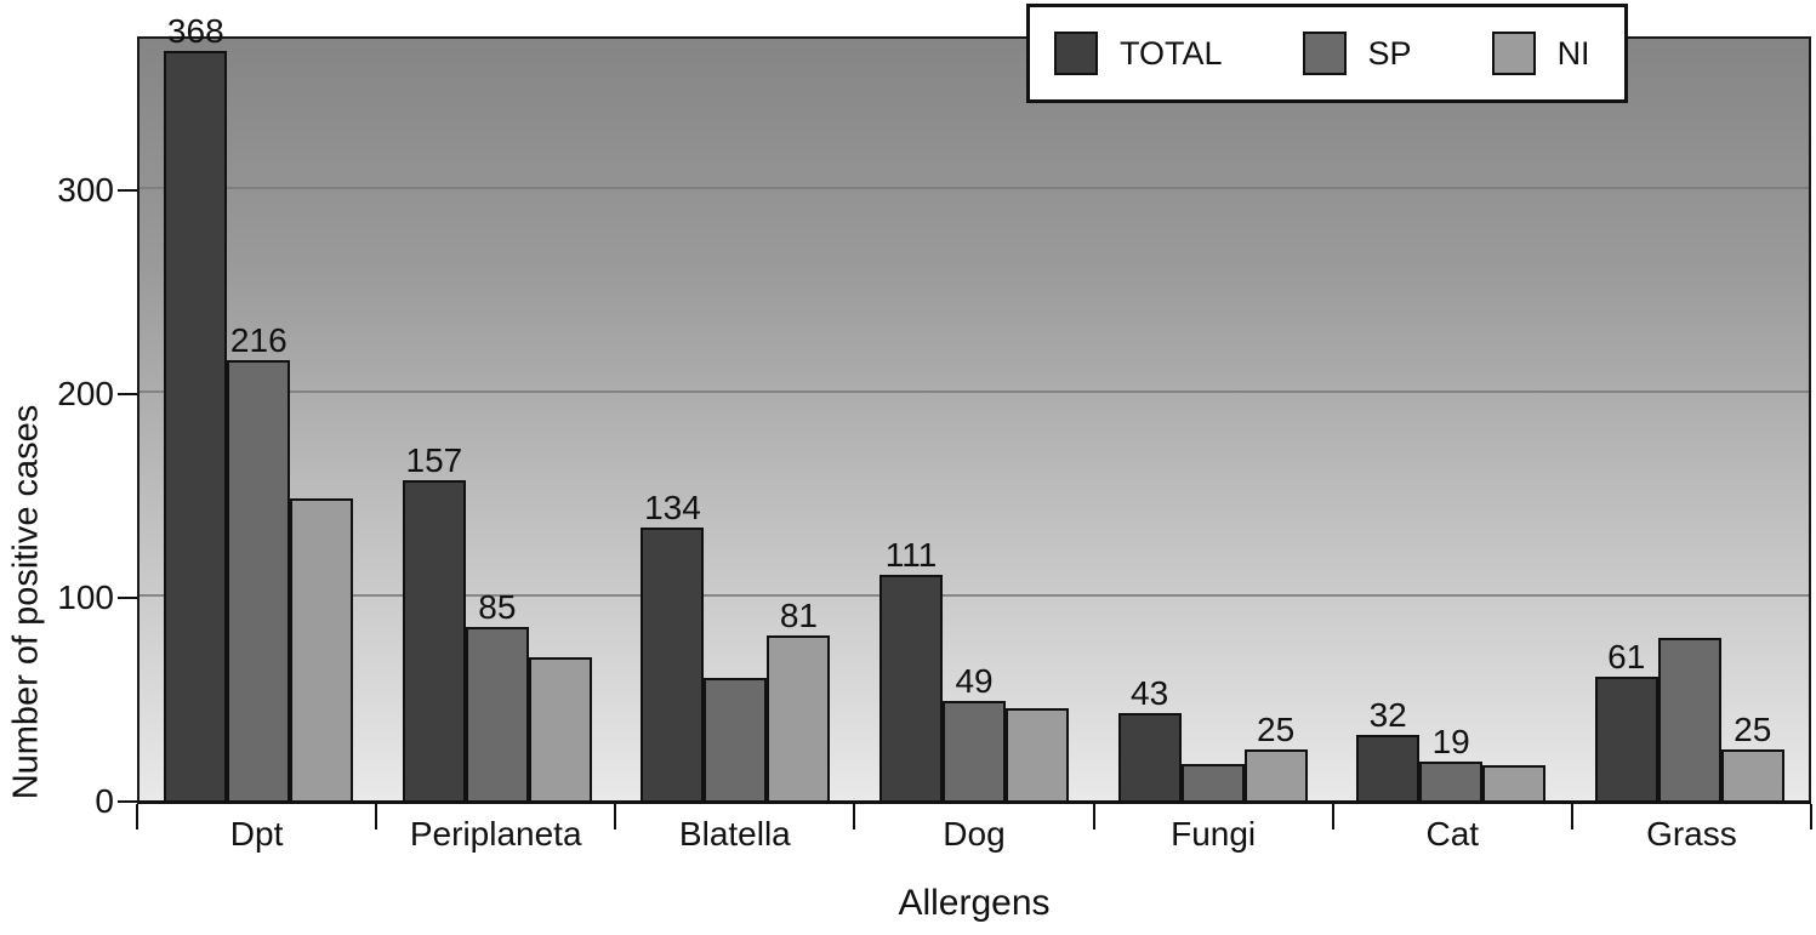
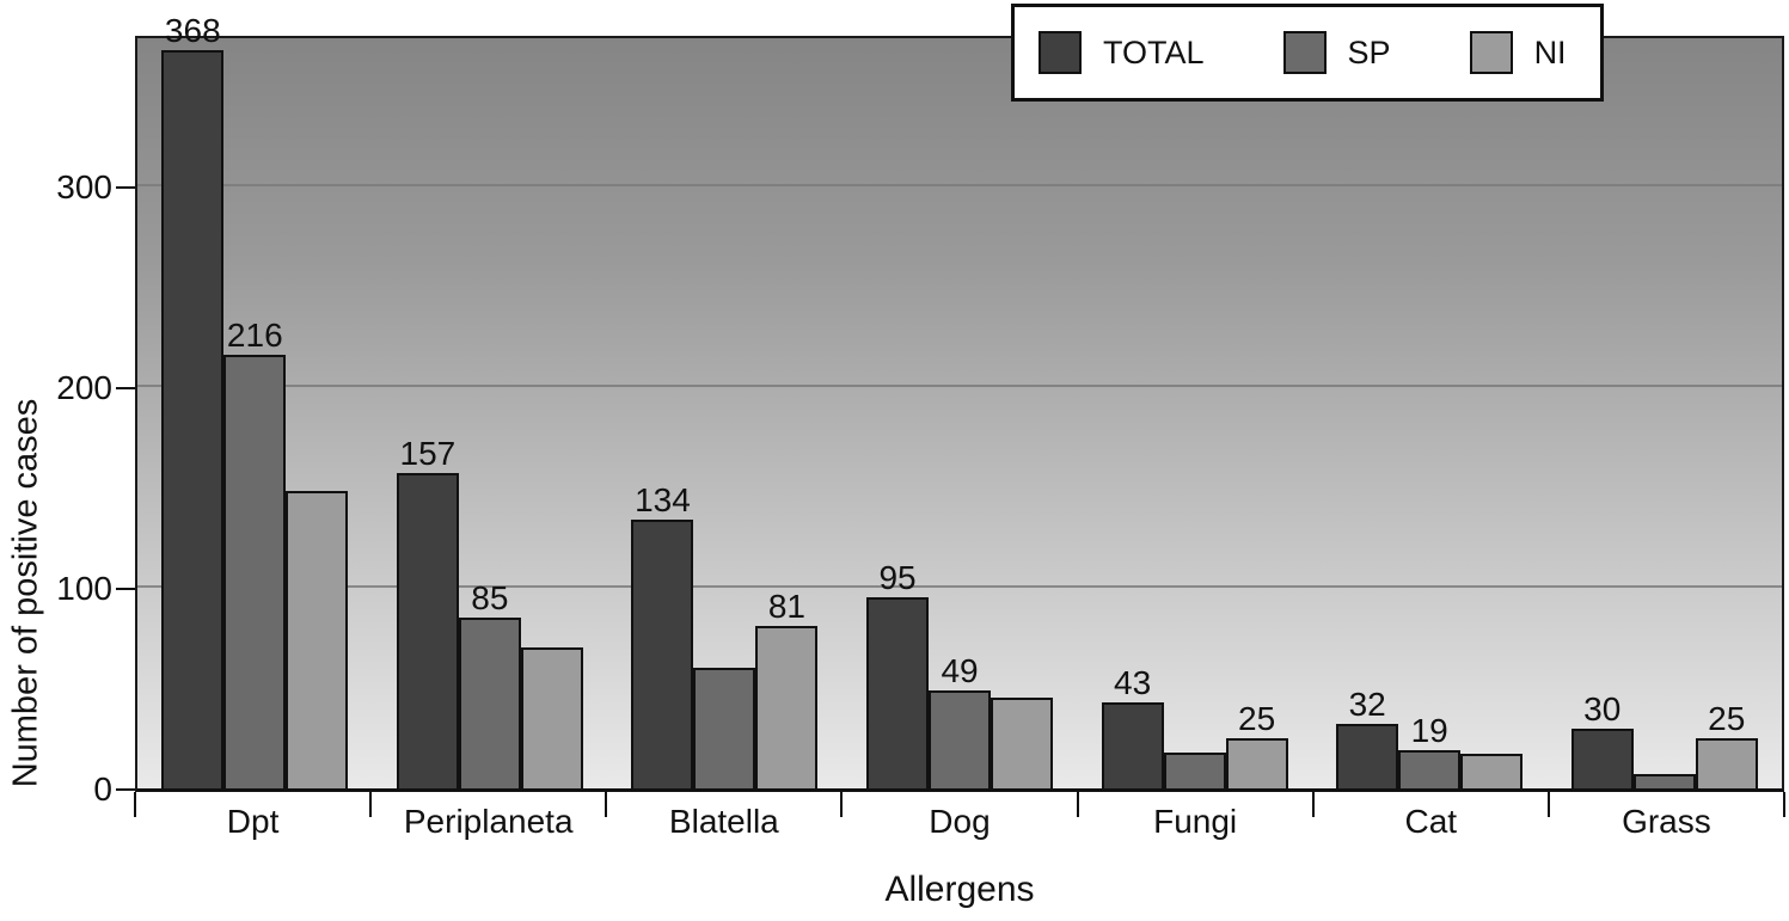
TOTAL/Dog: 111 -> 95
TOTAL/Grass: 61 -> 30
SP/Grass: 80 -> 7
